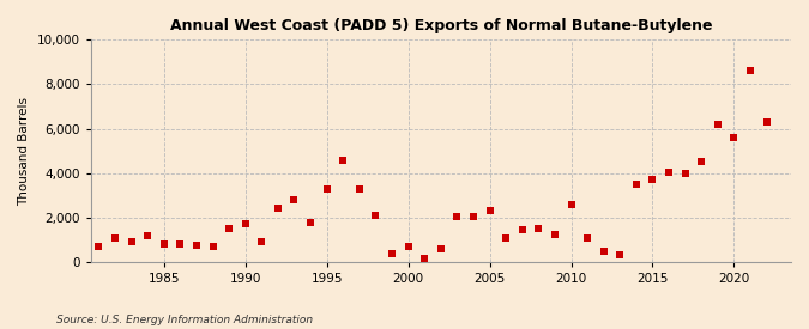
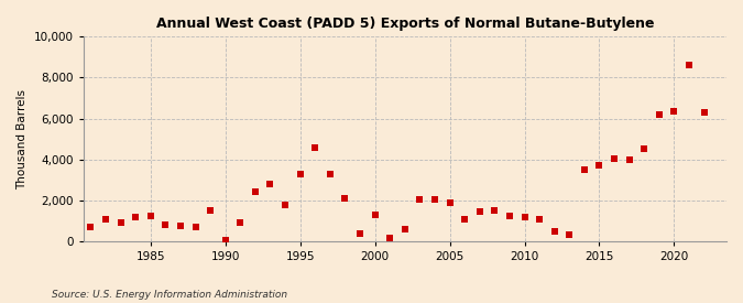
1985: 800 -> 1,200
1990: 1,700 -> 0
2000: 700 -> 1,300
2005: 2,300 -> 1,900
2010: 2,600 -> 1,200
2020: 5,600 -> 6,400
